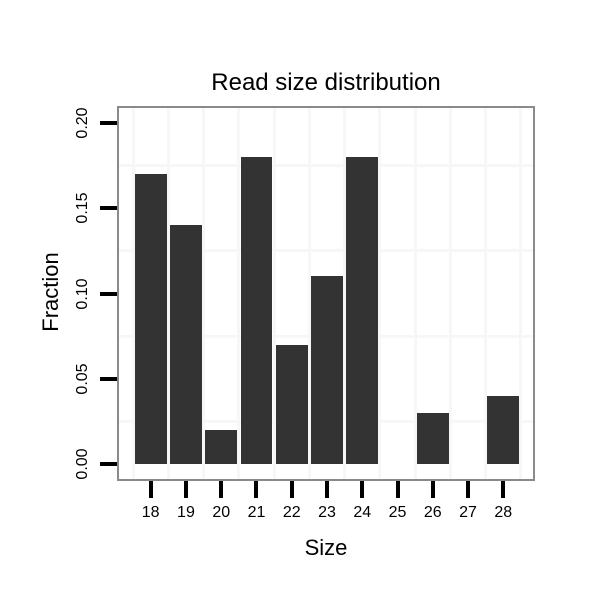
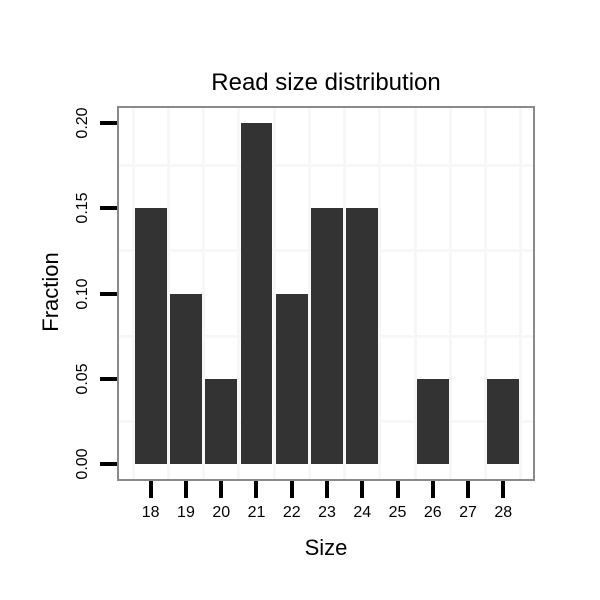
18: 0.17 -> 0.15
19: 0.14 -> 0.10
20: 0.02 -> 0.05
21: 0.18 -> 0.20
22: 0.07 -> 0.10
23: 0.11 -> 0.15
24: 0.18 -> 0.15
26: 0.03 -> 0.05
28: 0.04 -> 0.05
